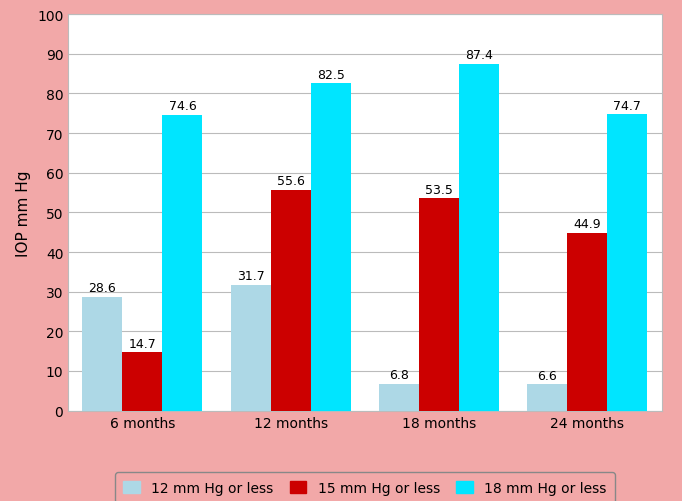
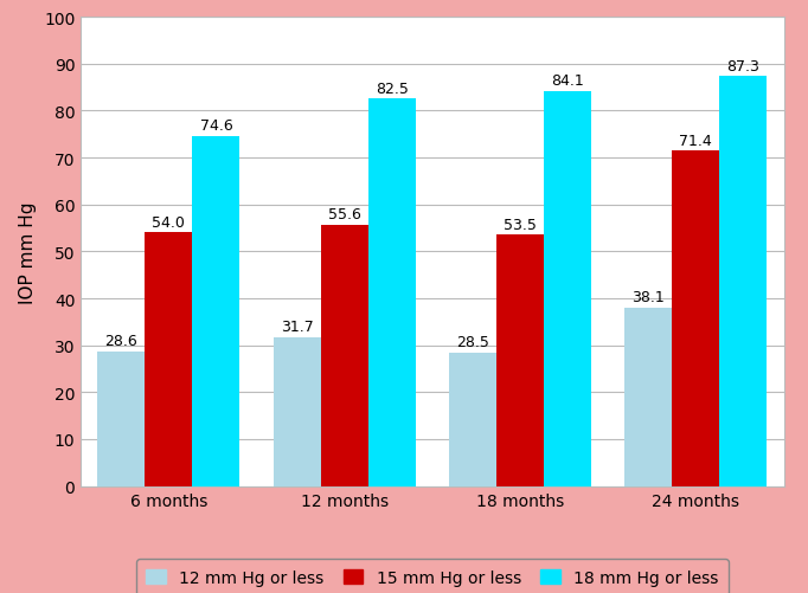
15 mm Hg or less/6 months: 14.7 -> 54.0
12 mm Hg or less/18 months: 6.8 -> 28.5
18 mm Hg or less/18 months: 87.4 -> 84.1
12 mm Hg or less/24 months: 6.6 -> 38.1
15 mm Hg or less/24 months: 44.9 -> 71.4
18 mm Hg or less/24 months: 74.7 -> 87.3
